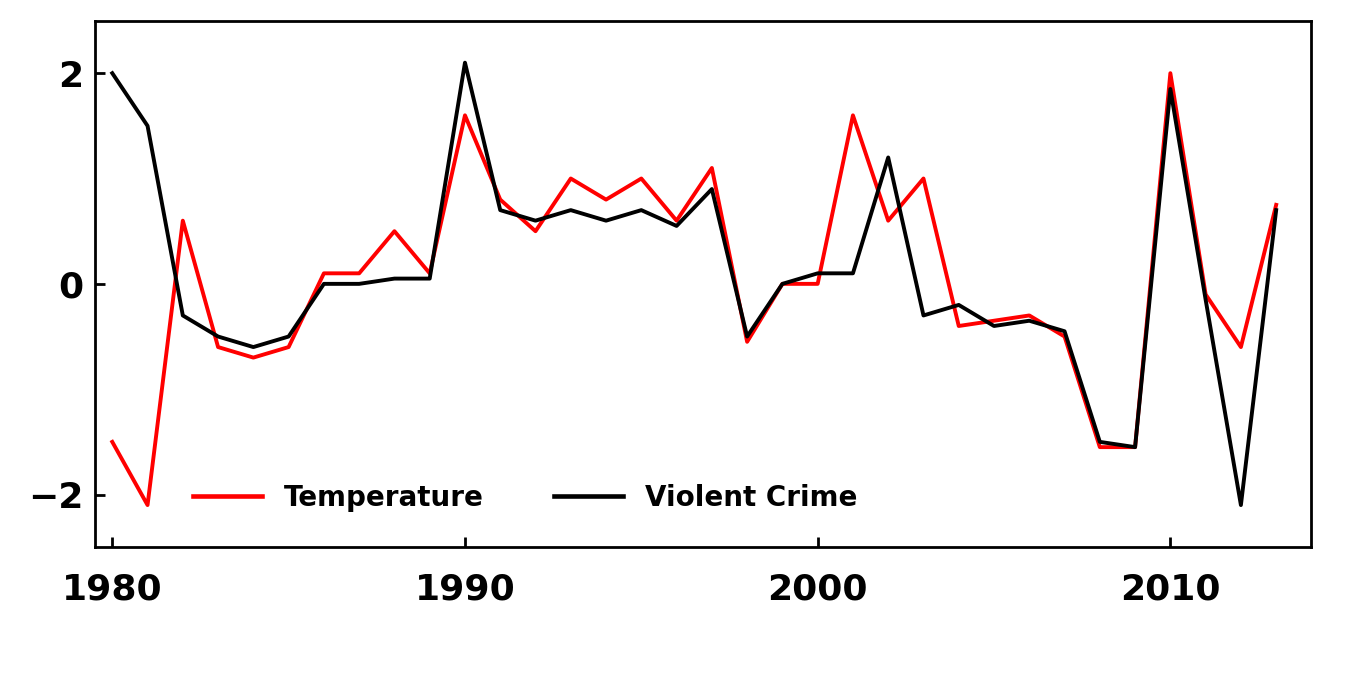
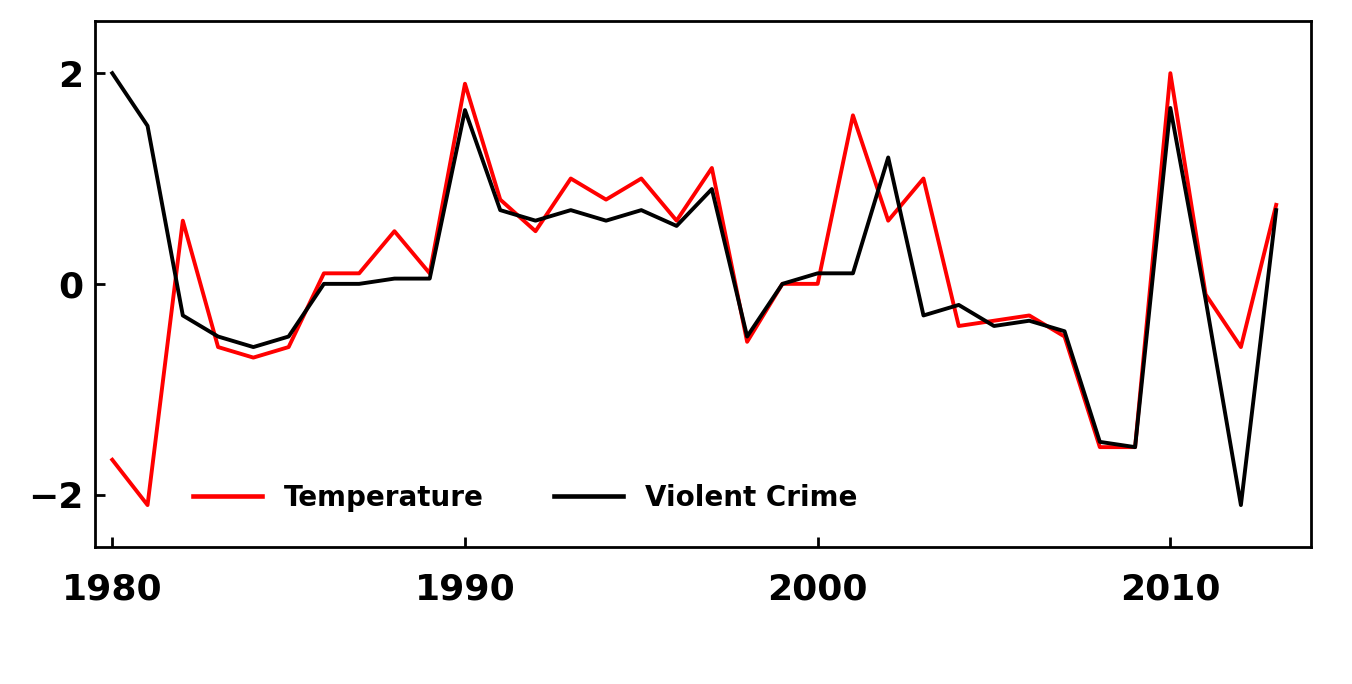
Temperature/1980: -1.50 -> -1.67
Temperature/1990: 1.60 -> 1.90
Violent Crime/1990: 2.10 -> 1.65
Violent Crime/2010: 1.85 -> 1.67
